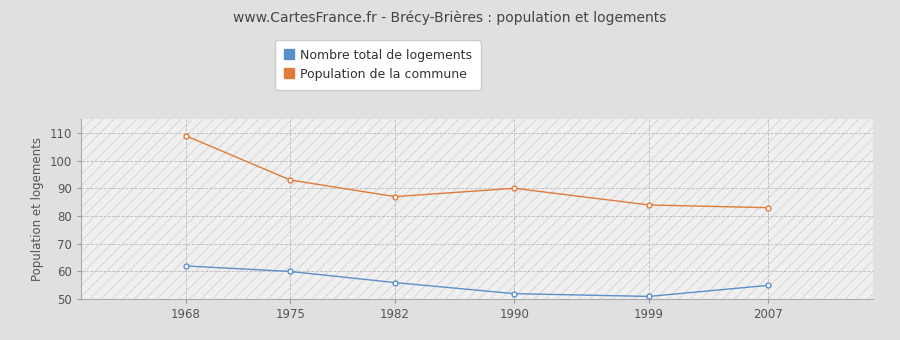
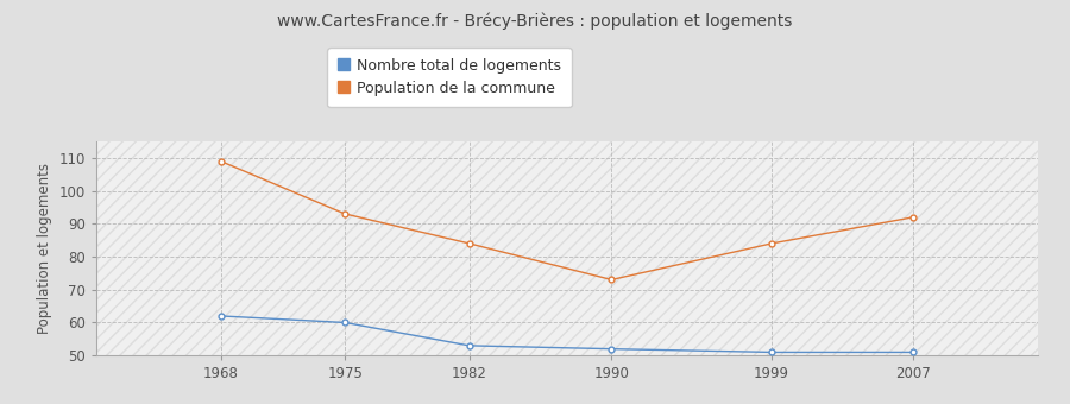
Nombre total de logements/1982: 56 -> 53
Population de la commune/1982: 87 -> 84
Population de la commune/1990: 90 -> 73
Nombre total de logements/2007: 55 -> 51
Population de la commune/2007: 83 -> 92
